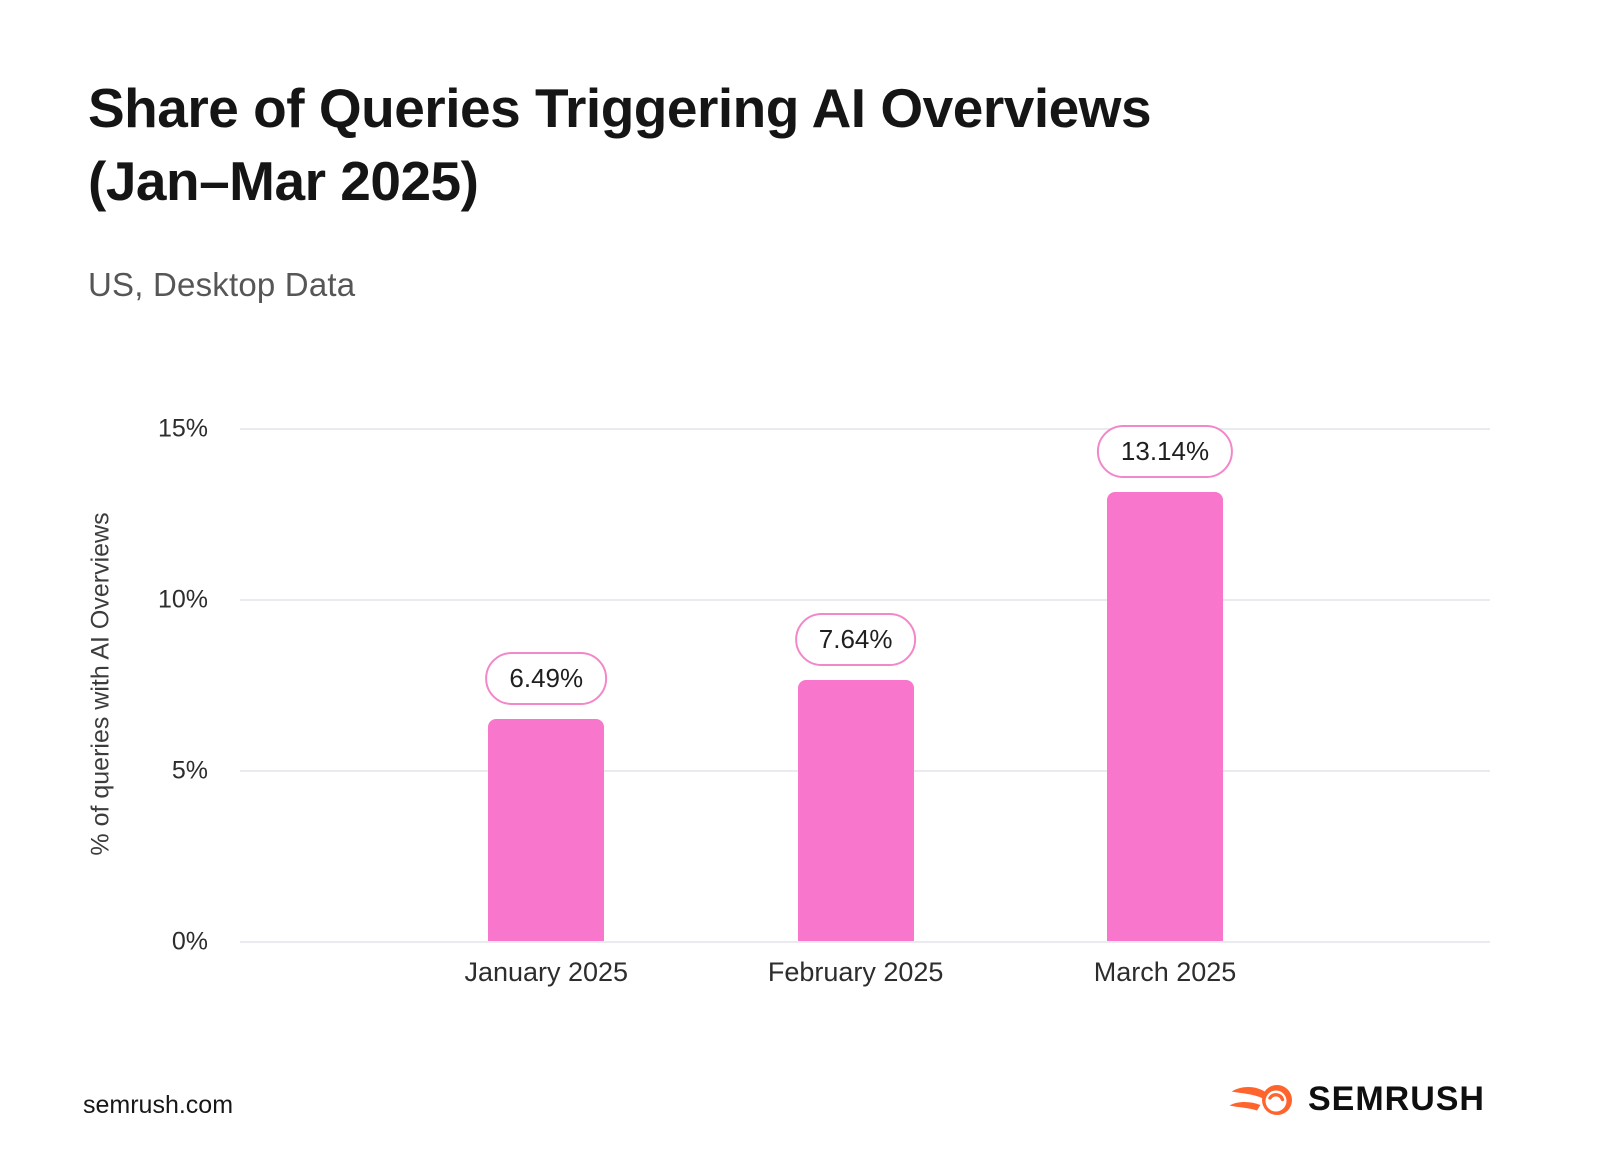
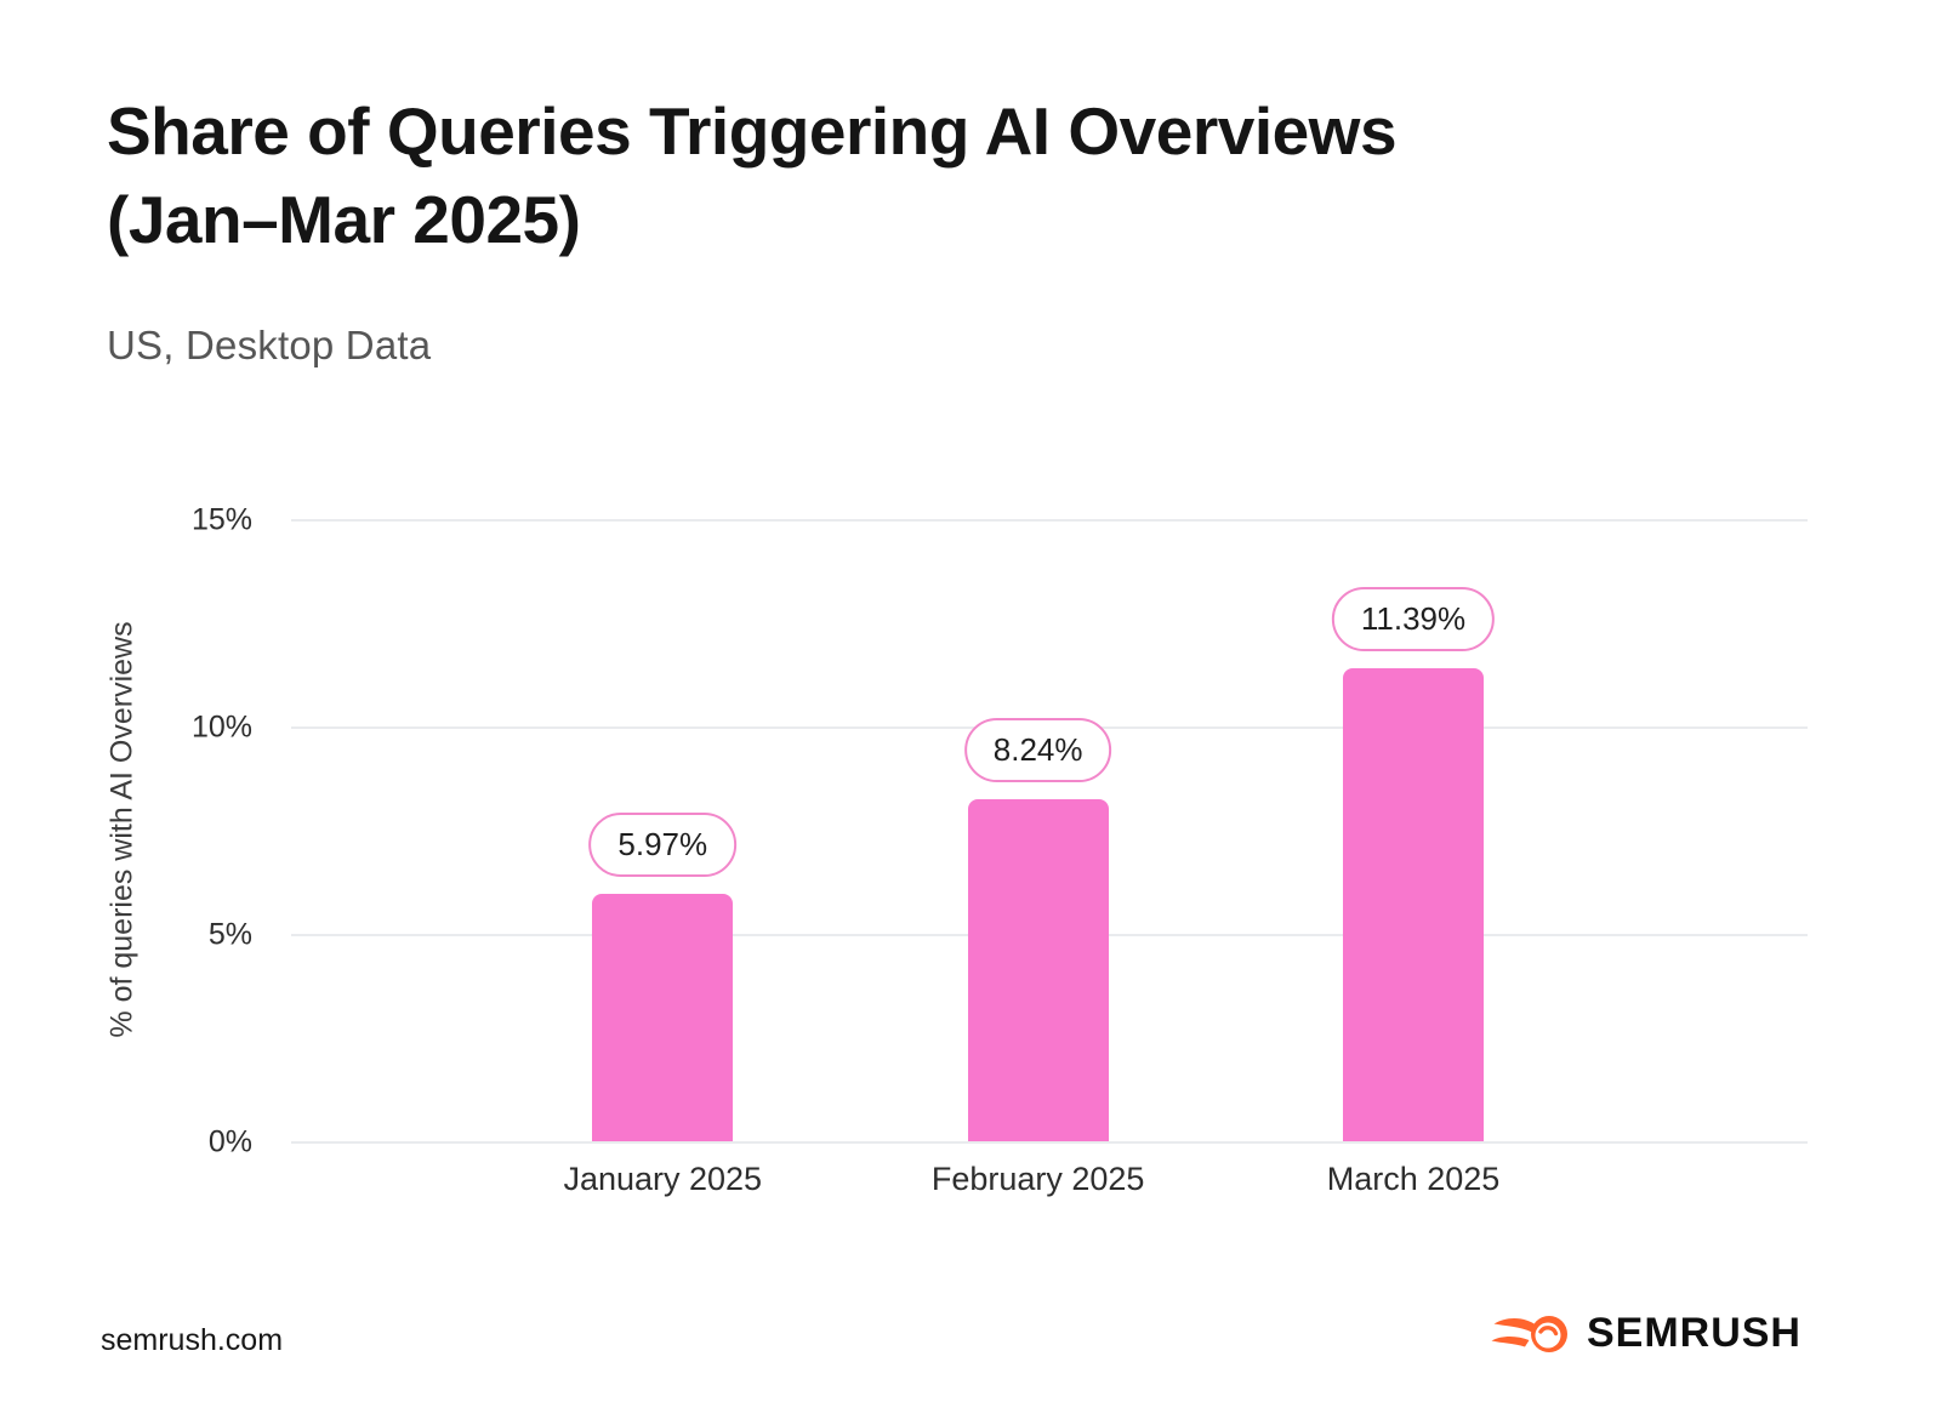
January 2025: 6.49% -> 5.97%
February 2025: 7.64% -> 8.24%
March 2025: 13.14% -> 11.39%
